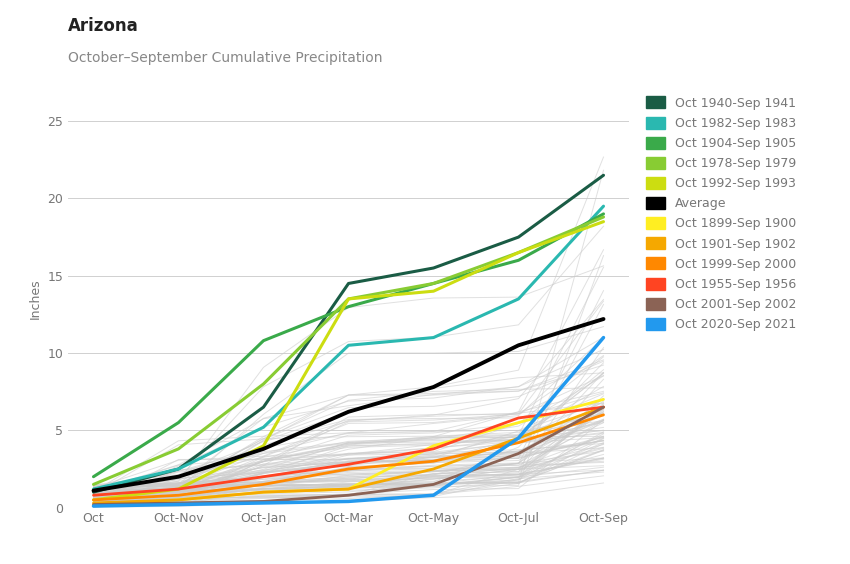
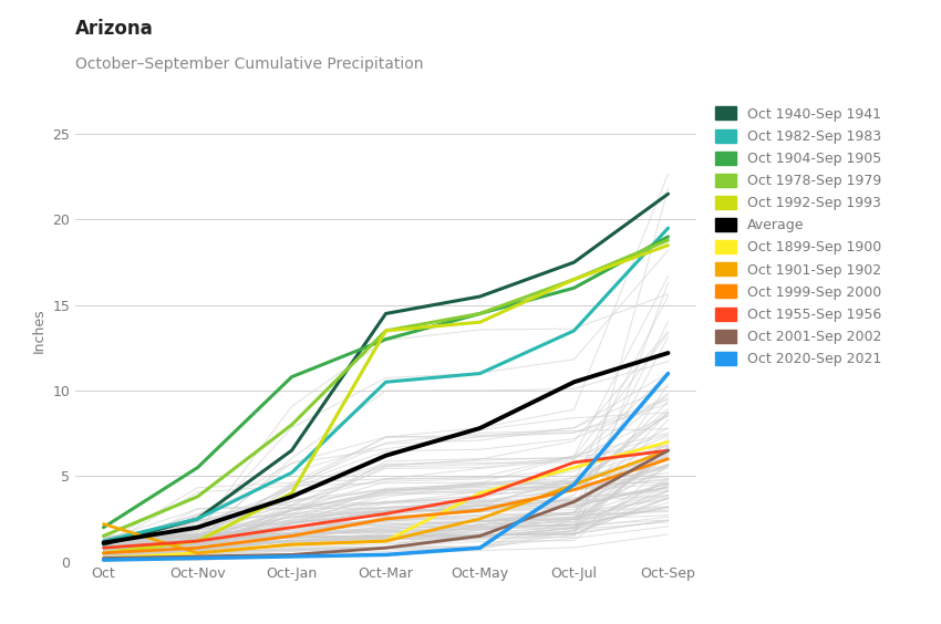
Oct 1901-Sep 1902/Oct: 0.3 -> 2.2
